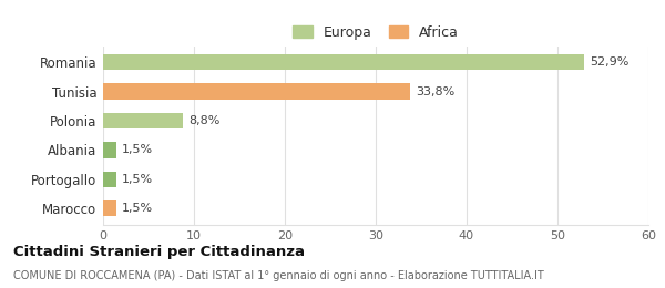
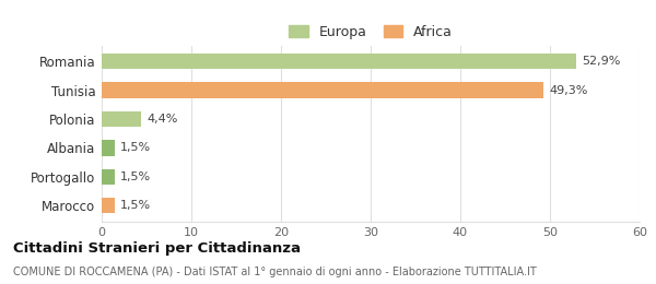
Tunisia: 33,8% -> 49,3%
Polonia: 8,8% -> 4,4%
